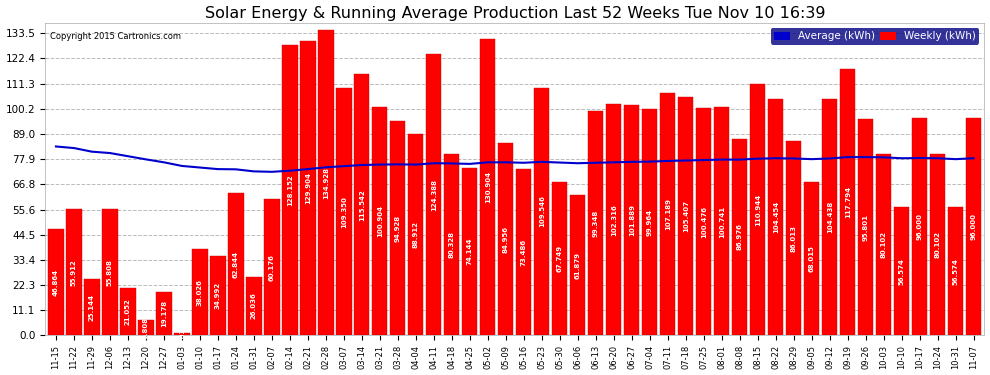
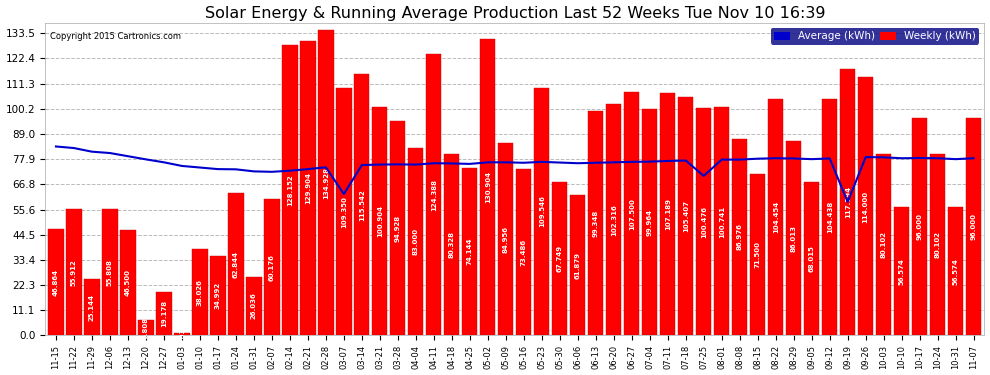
Weekly (kWh)/12-13: 21.1 -> 46.5
Average (kWh)/03-07: 74.8 -> 62.5
Weekly (kWh)/04-04: 88.9 -> 83.0
Weekly (kWh)/06-27: 101.9 -> 107.5
Average (kWh)/07-25: 77.5 -> 70.5
Weekly (kWh)/08-15: 110.9 -> 71.5
Average (kWh)/09-19: 78.8 -> 59.0
Weekly (kWh)/09-26: 95.8 -> 114.0
